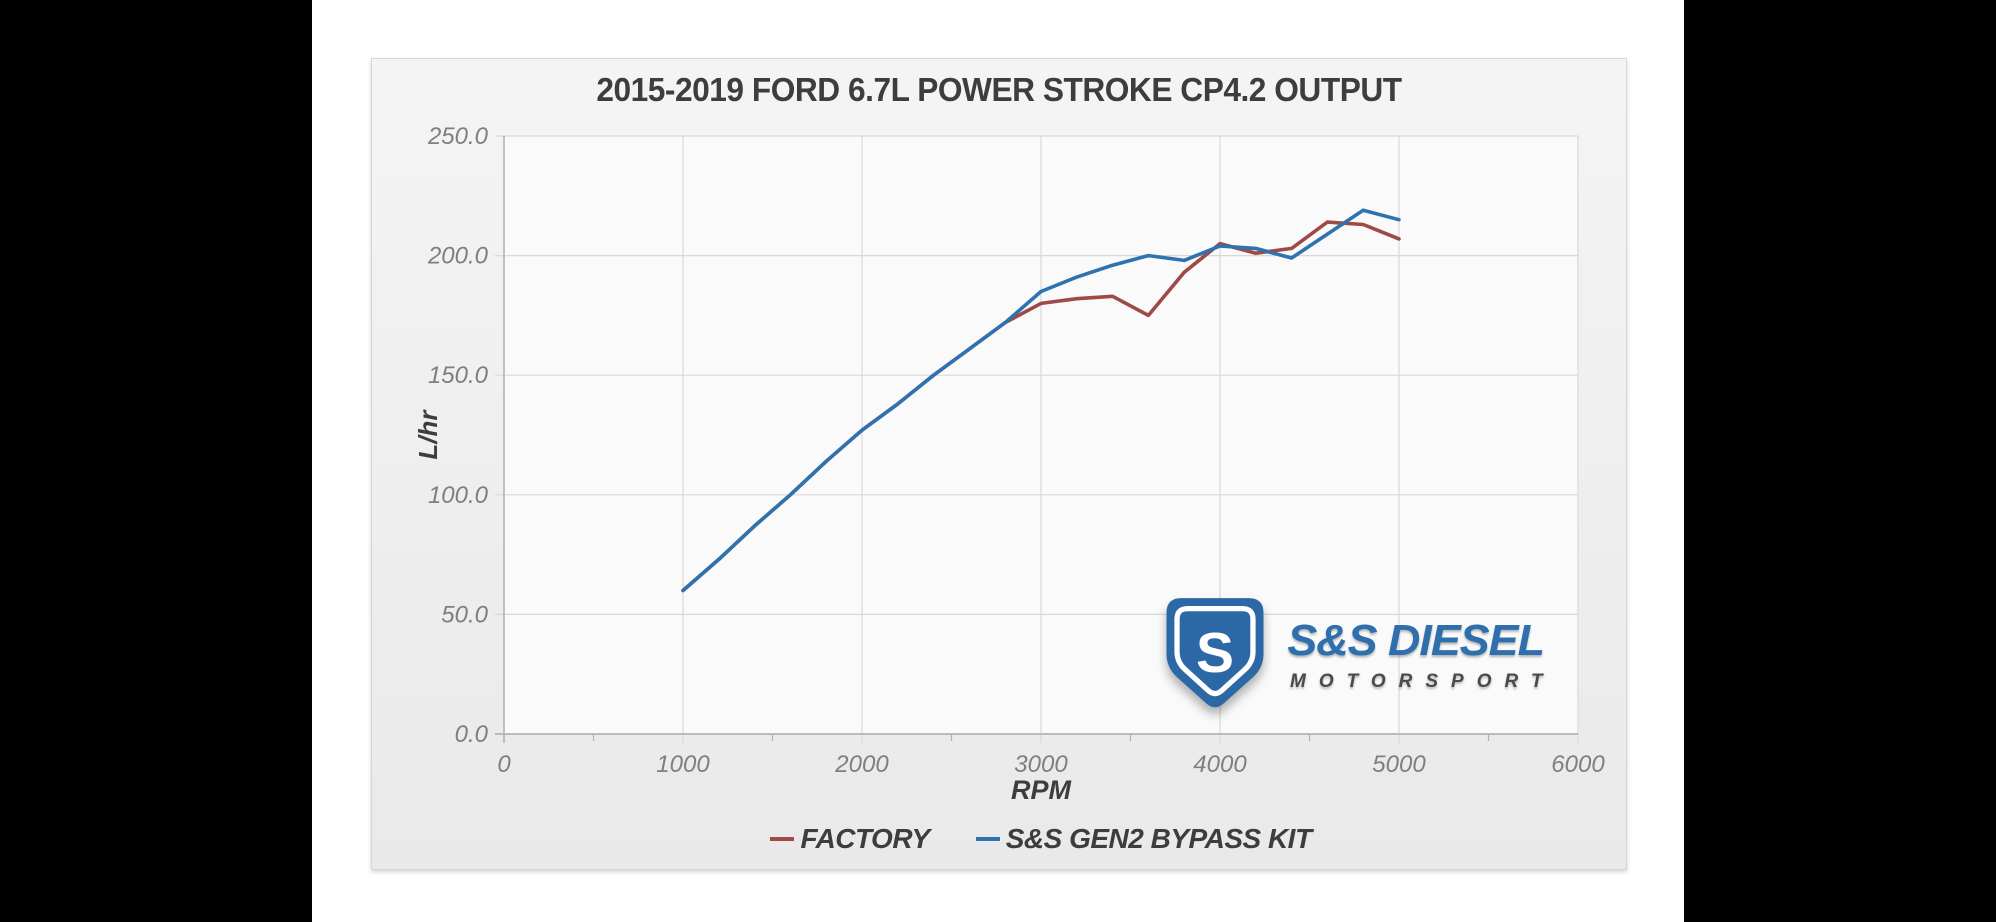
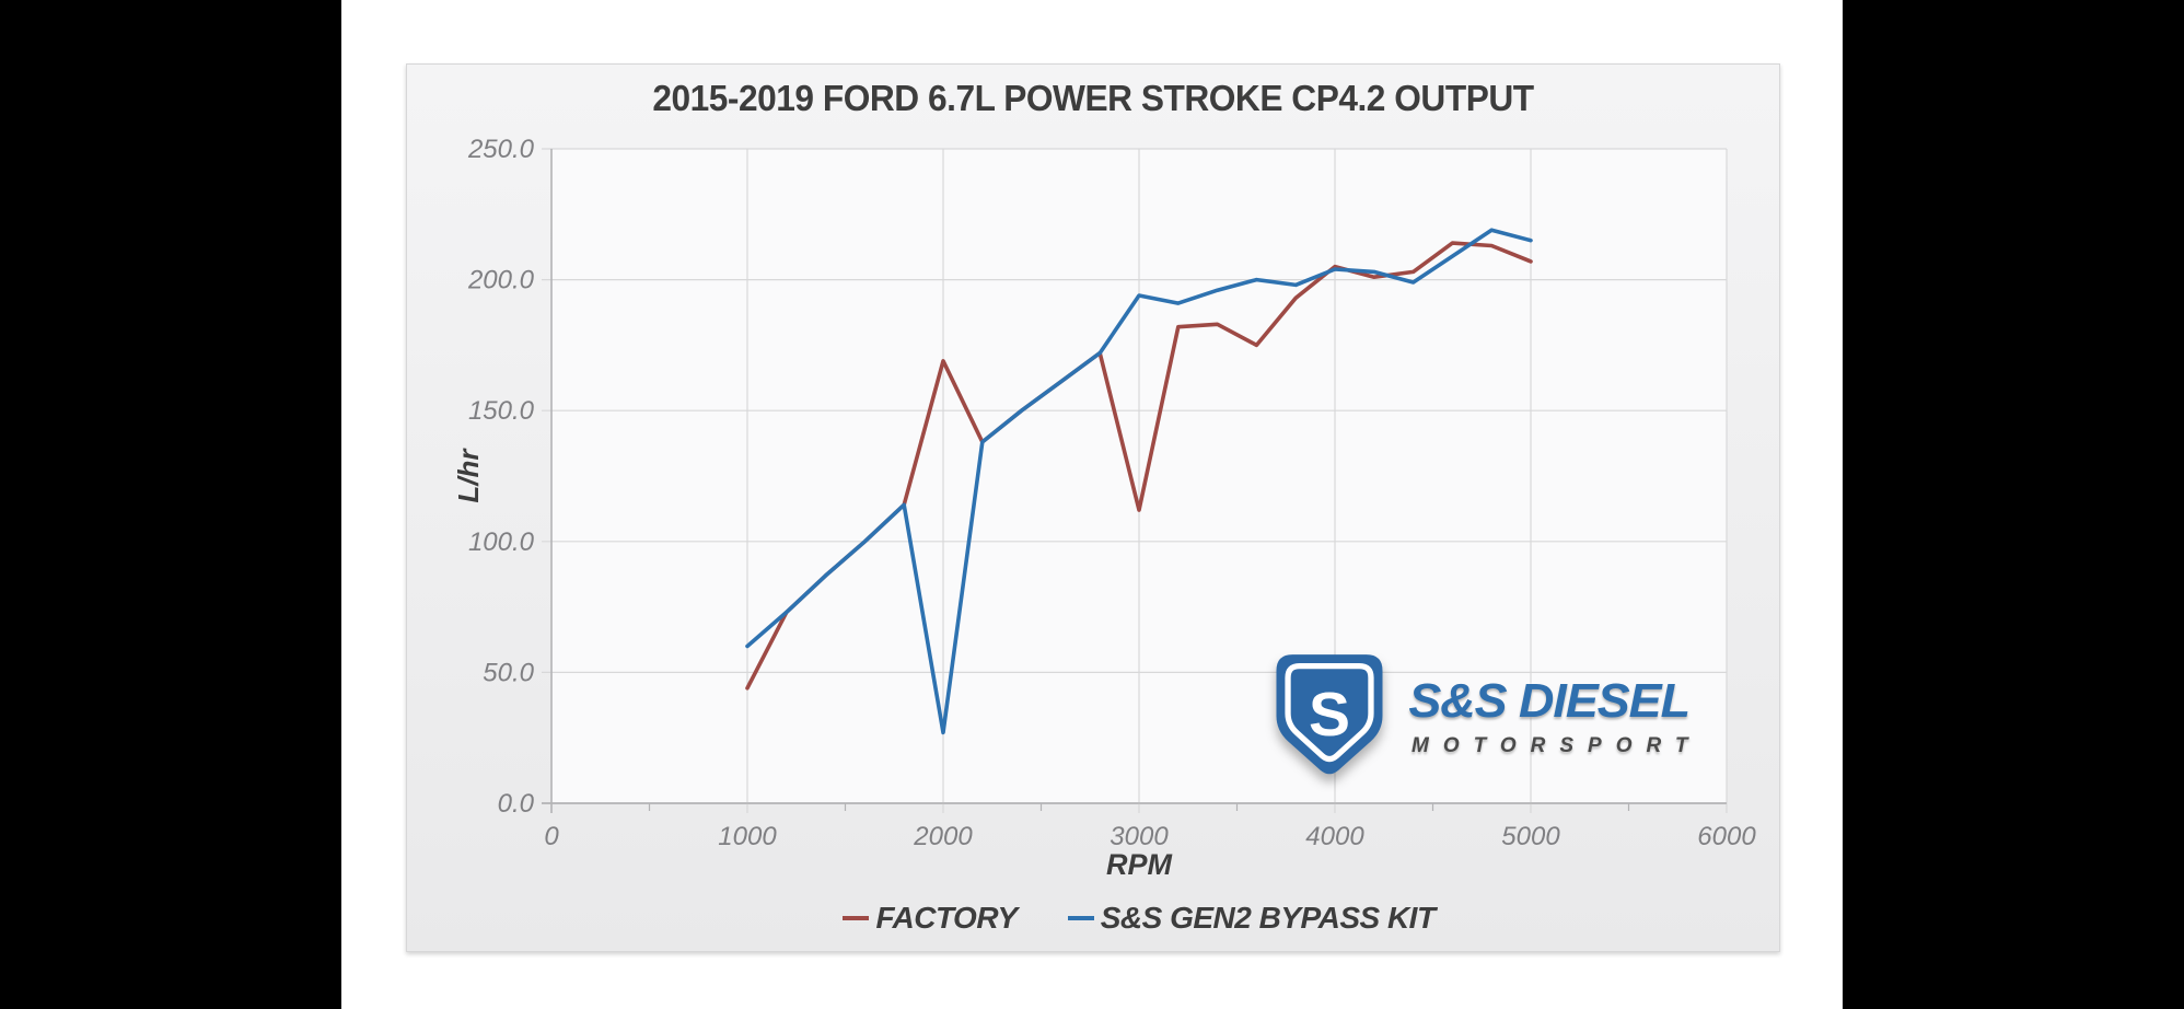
FACTORY/1000: 60 -> 44
FACTORY/2000: 127 -> 169
S&S GEN2 BYPASS KIT/2000: 127 -> 27
FACTORY/3000: 180 -> 112
S&S GEN2 BYPASS KIT/3000: 185 -> 194
